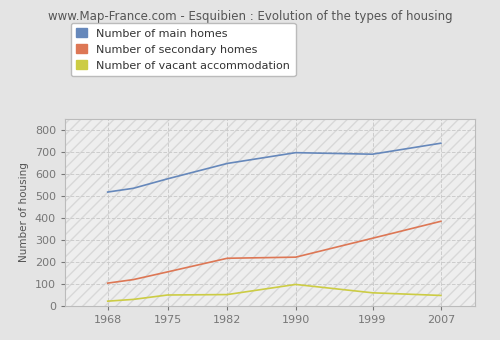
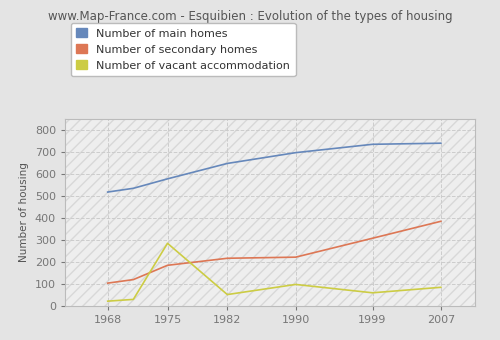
Number of secondary homes/1975: 155 -> 185
Number of vacant accommodation/1975: 50 -> 285
Number of main homes/1999: 690 -> 735
Number of vacant accommodation/2007: 48 -> 85
